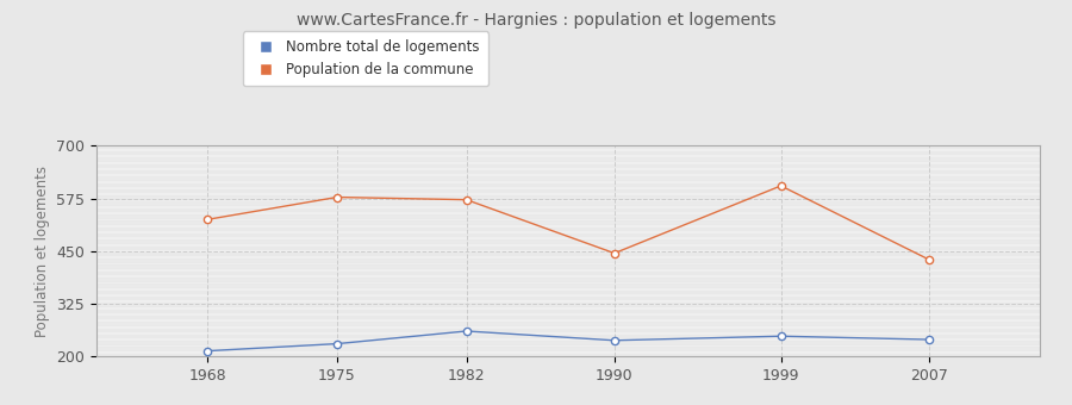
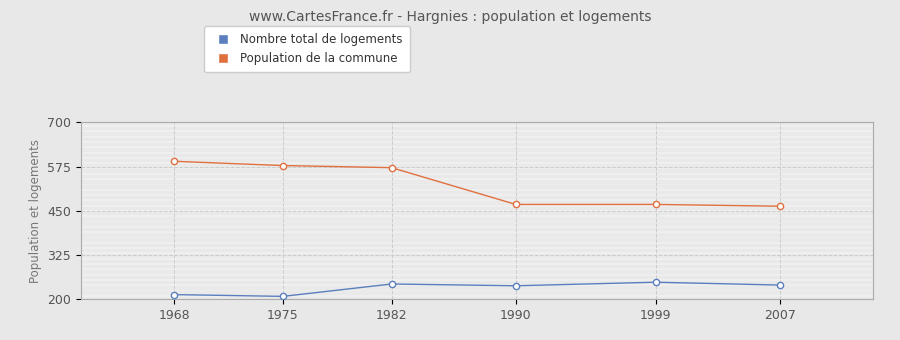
Population de la commune/1968: 525 -> 590
Nombre total de logements/1975: 230 -> 208
Nombre total de logements/1982: 260 -> 243
Population de la commune/1990: 445 -> 468
Population de la commune/1999: 605 -> 468
Population de la commune/2007: 430 -> 463
